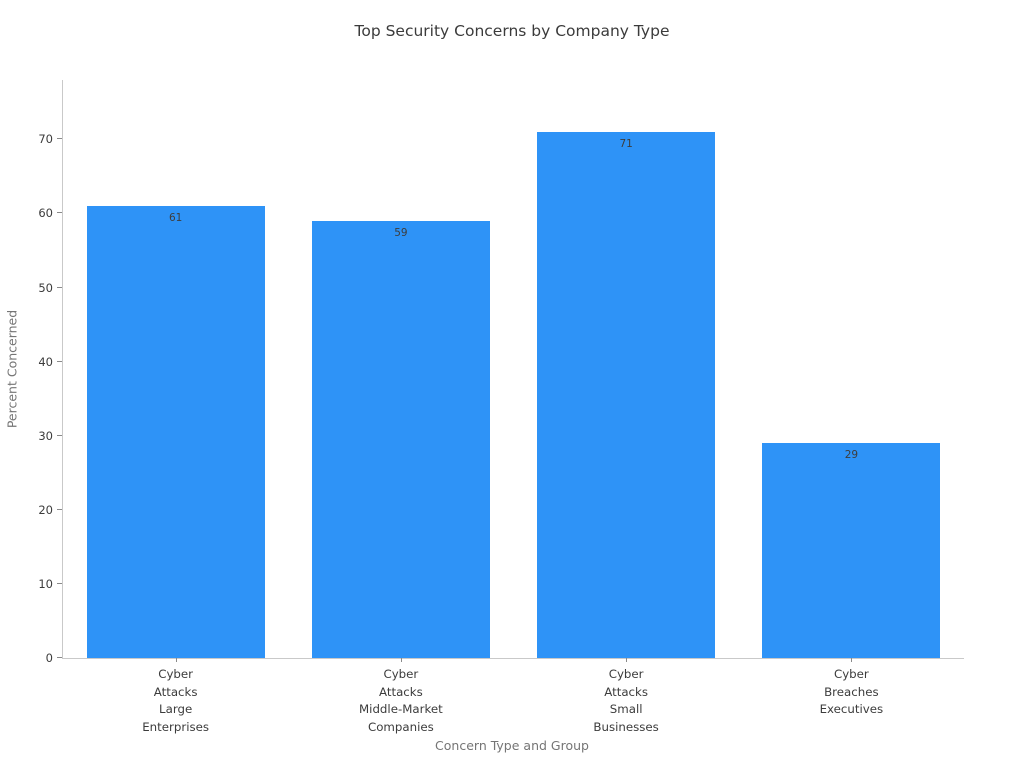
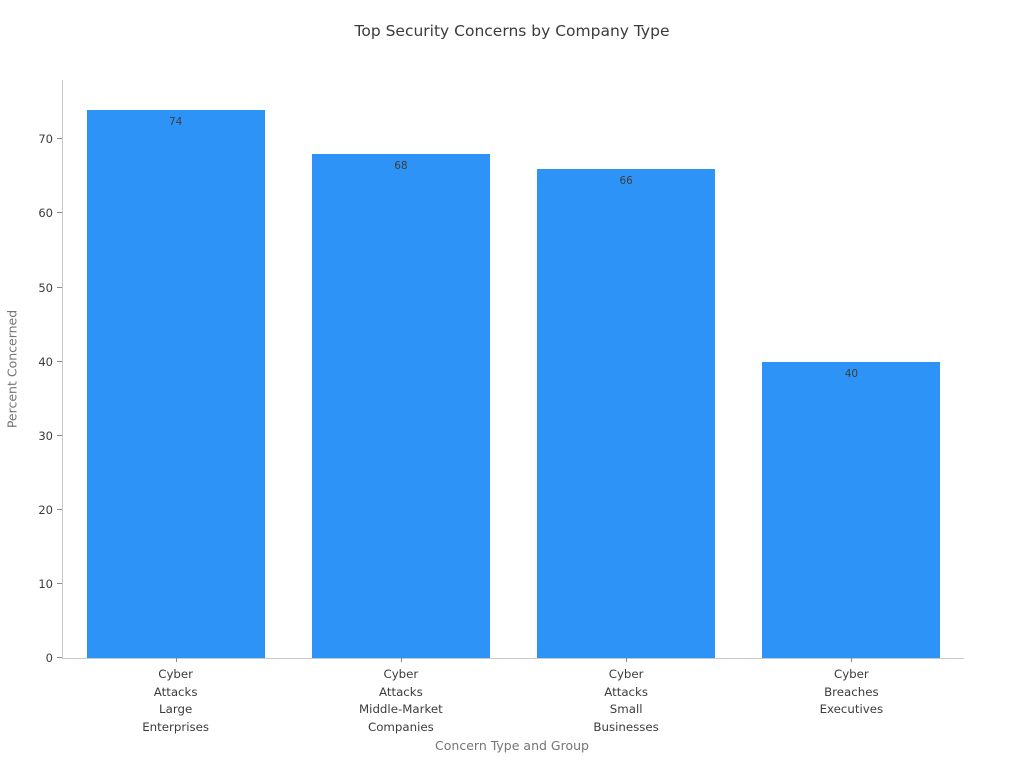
Cyber Attacks Large Enterprises: 61 -> 74
Cyber Attacks Middle-Market Companies: 59 -> 68
Cyber Attacks Small Businesses: 71 -> 66
Cyber Breaches Executives: 29 -> 40
